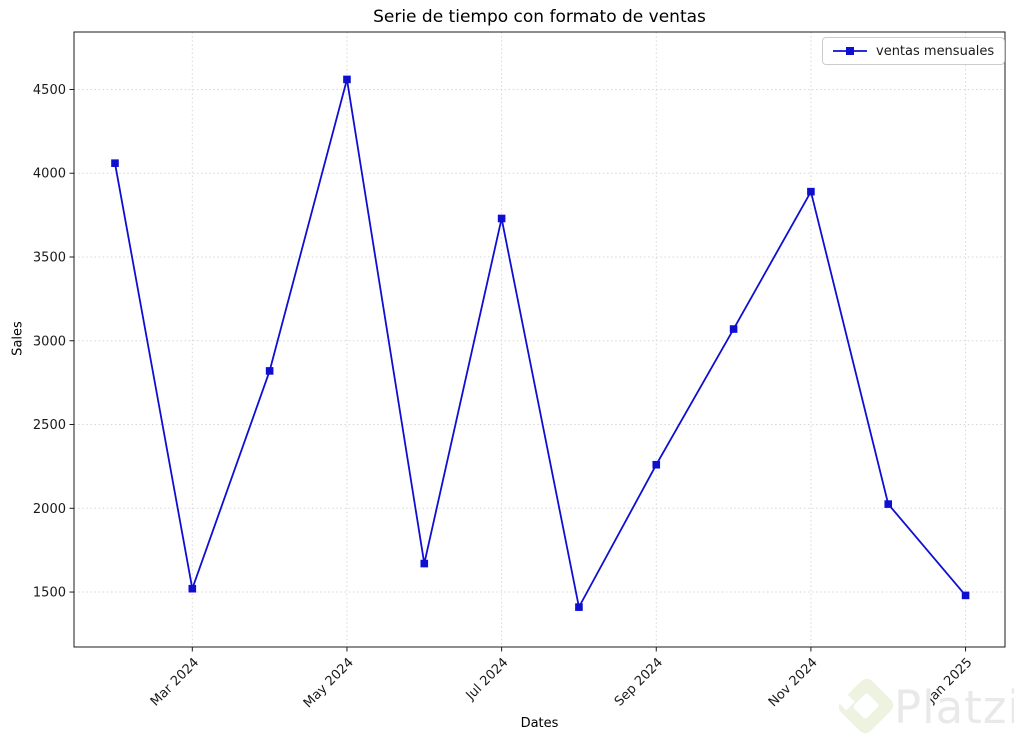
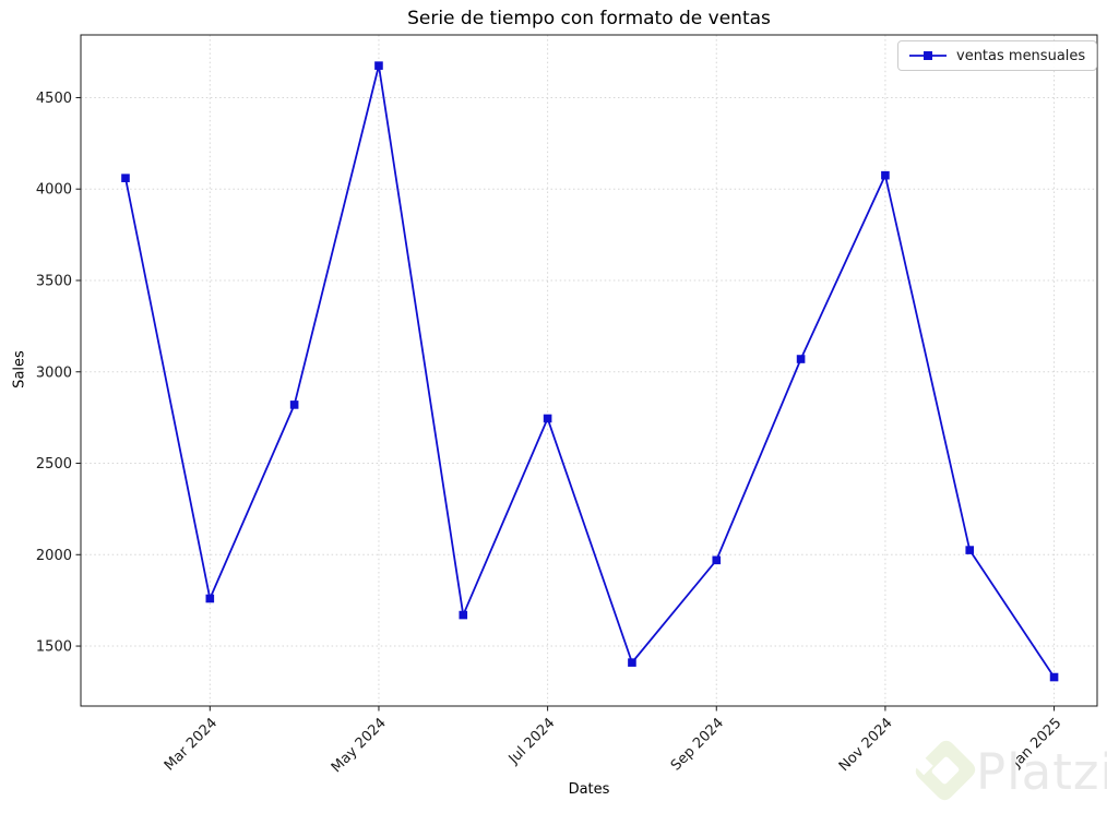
Mar 2024: 1520 -> 1760
May 2024: 4560 -> 4680
Jul 2024: 3730 -> 2740
Sep 2024: 2260 -> 1970
Nov 2024: 3890 -> 4080
Jan 2025: 1480 -> 1330
